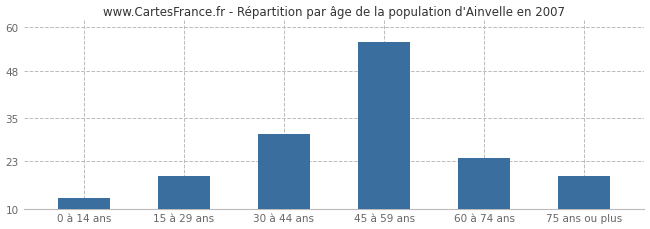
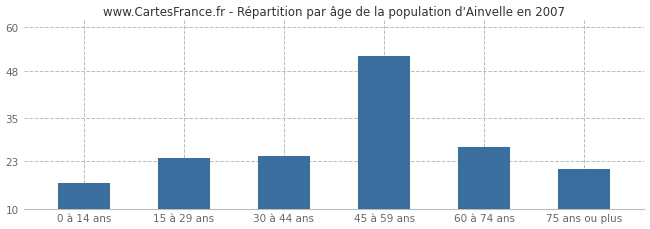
0 à 14 ans: 13.0 -> 17.0
15 à 29 ans: 19.0 -> 24.0
30 à 44 ans: 30.5 -> 24.5
45 à 59 ans: 56.0 -> 52.0
60 à 74 ans: 24.0 -> 27.0
75 ans ou plus: 19.0 -> 21.0
